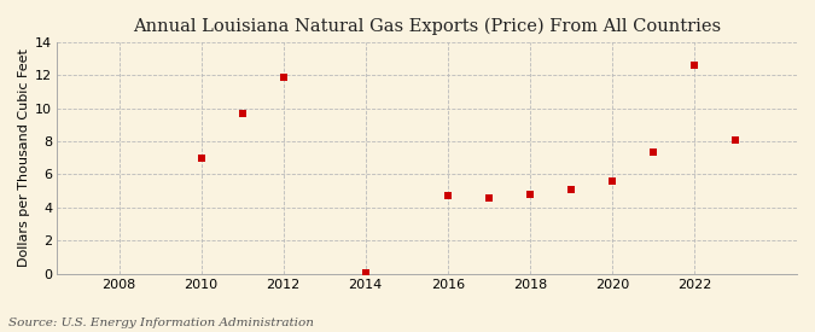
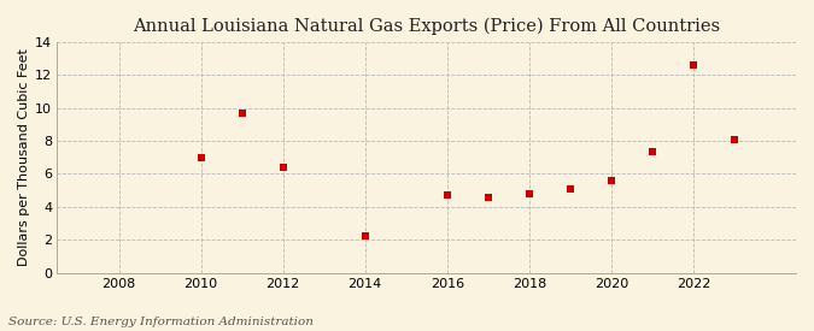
2012: 11.8 -> 6.4
2014: 0.1 -> 2.2
